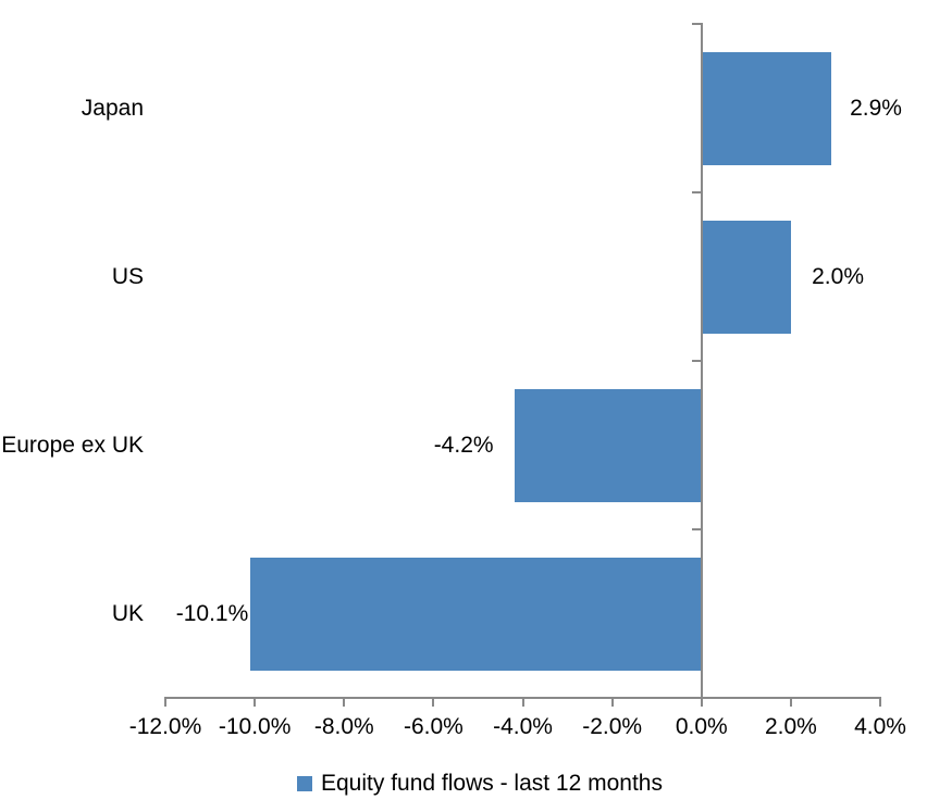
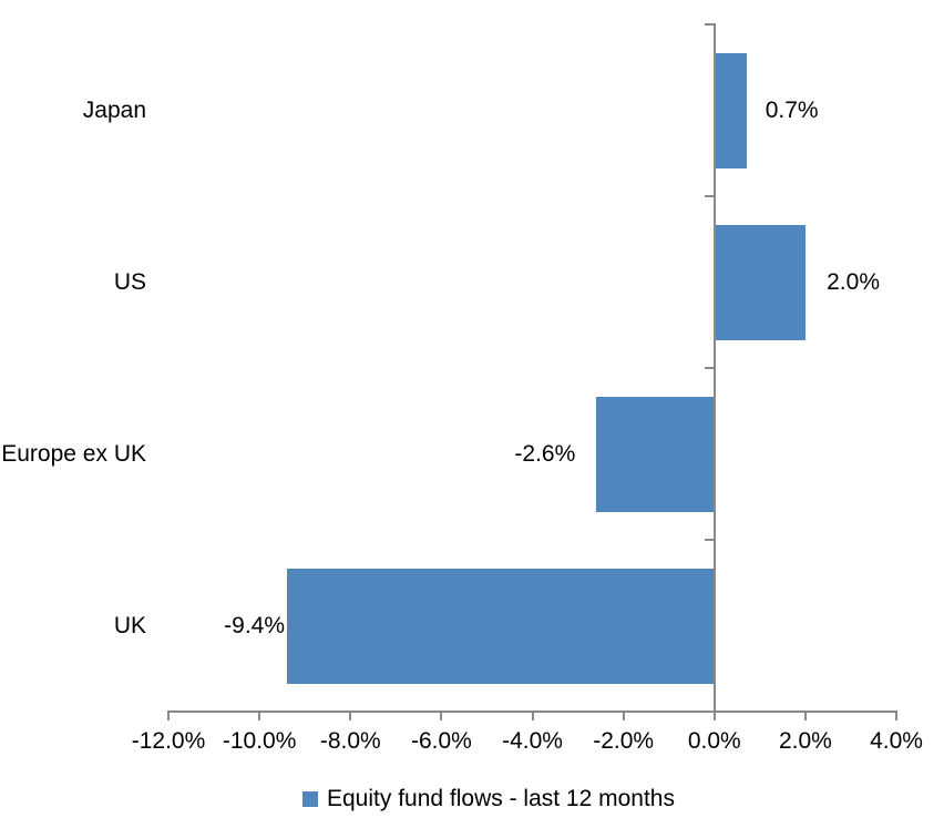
Japan: 2.9% -> 0.7%
Europe ex UK: -4.2% -> -2.6%
UK: -10.1% -> -9.4%
